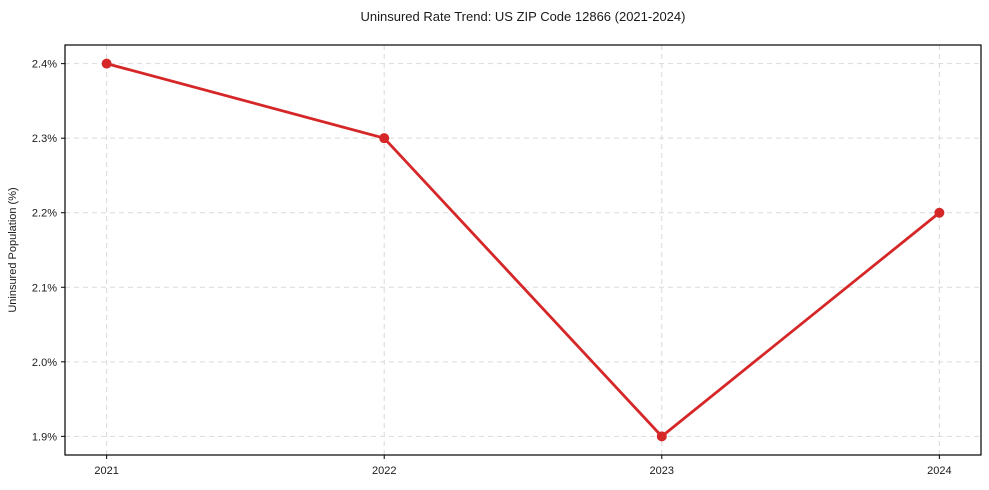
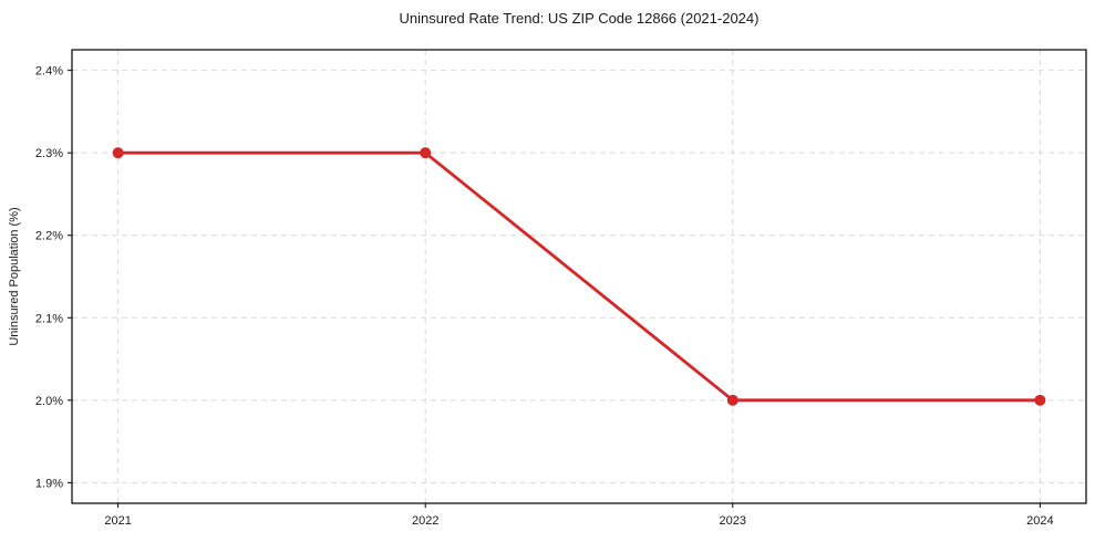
2021: 2.4% -> 2.3%
2023: 1.9% -> 2.0%
2024: 2.2% -> 2.0%
